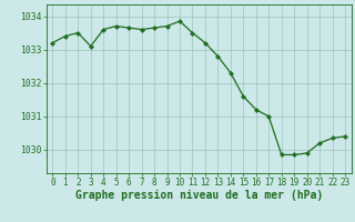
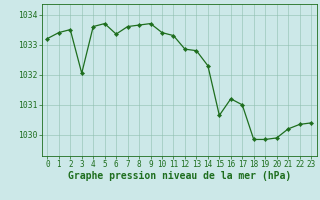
3: 1033.10 -> 1032.05
6: 1033.65 -> 1033.35
10: 1033.85 -> 1033.40
11: 1033.50 -> 1033.30
12: 1033.20 -> 1032.85
15: 1031.60 -> 1030.65
